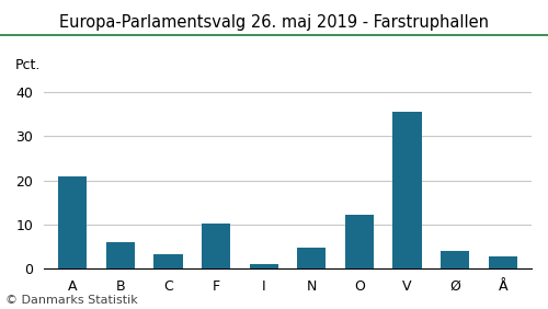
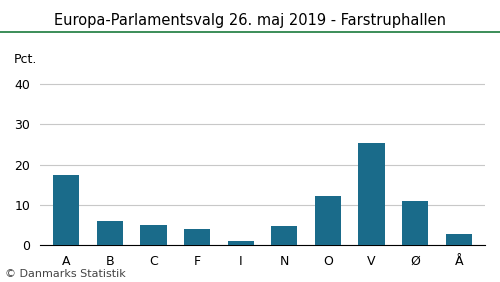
A: 21.0 -> 17.5
C: 3.2 -> 5.0
F: 10.3 -> 4.0
V: 35.5 -> 25.5
Ø: 4.0 -> 11.0
